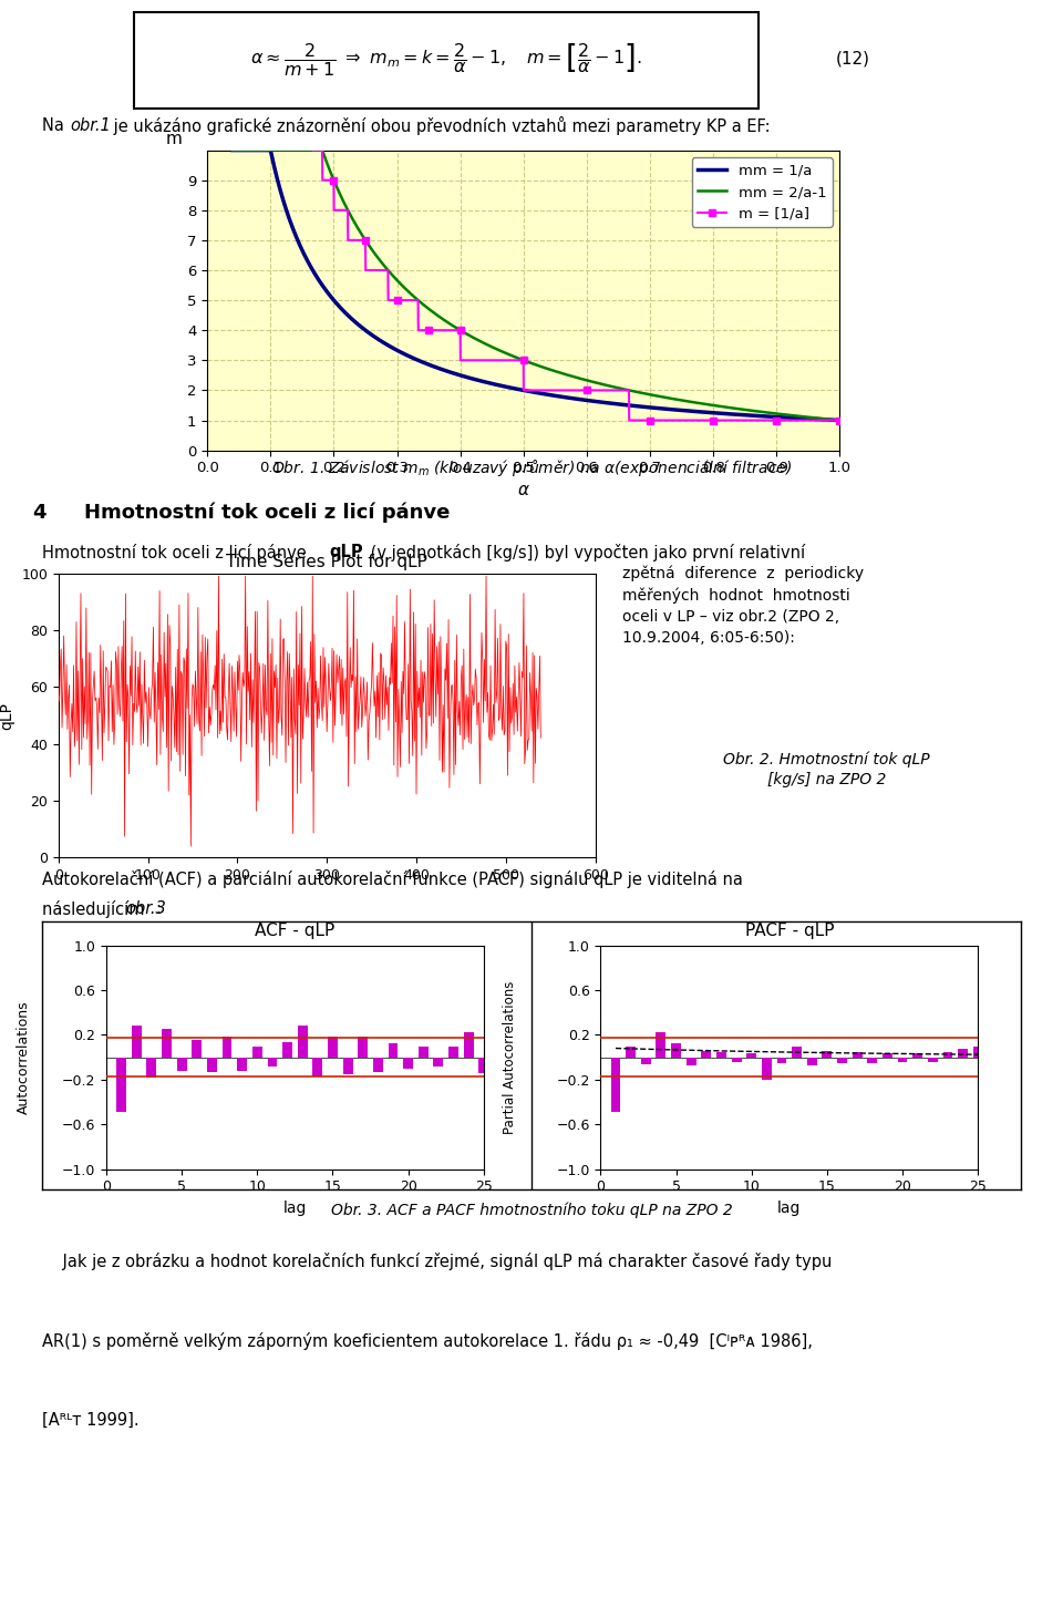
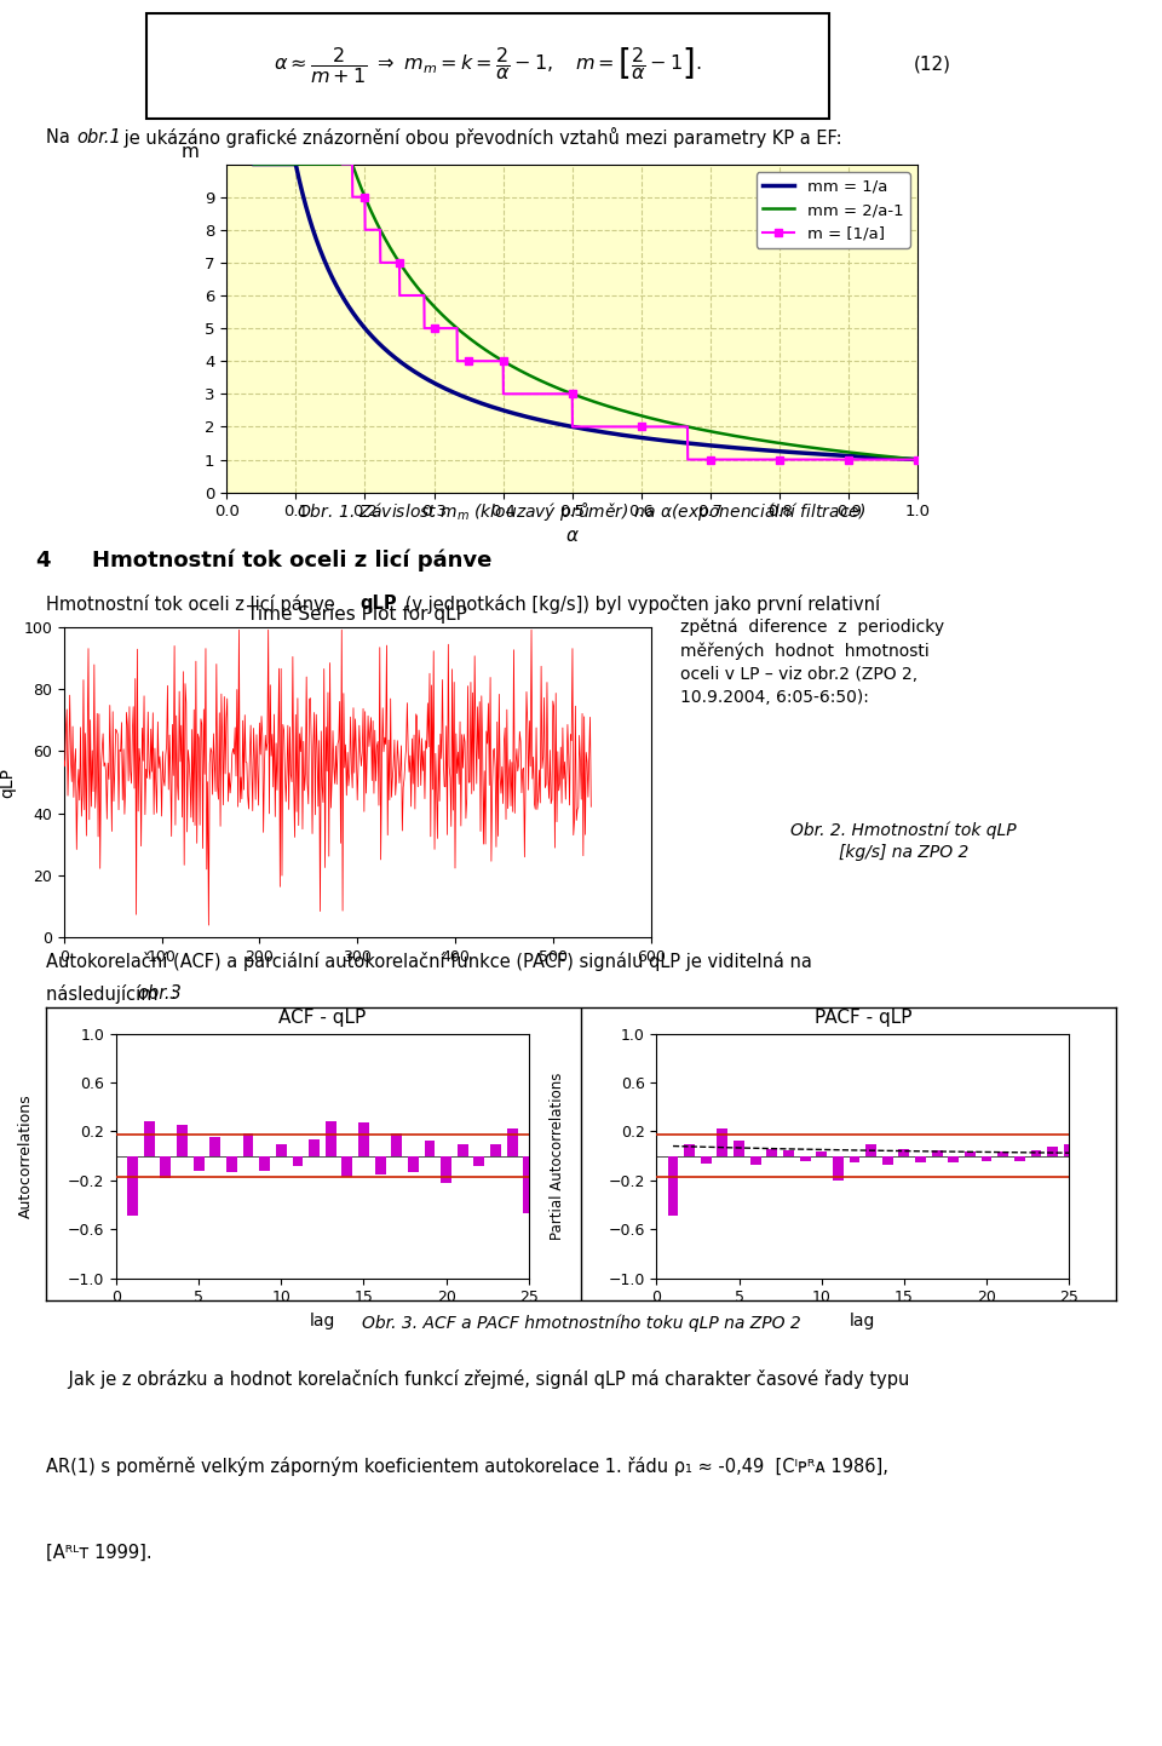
ACF - qLP/15: 0.18 -> 0.27
ACF - qLP/20: -0.10 -> -0.22
ACF - qLP/25: -0.14 -> -0.47
